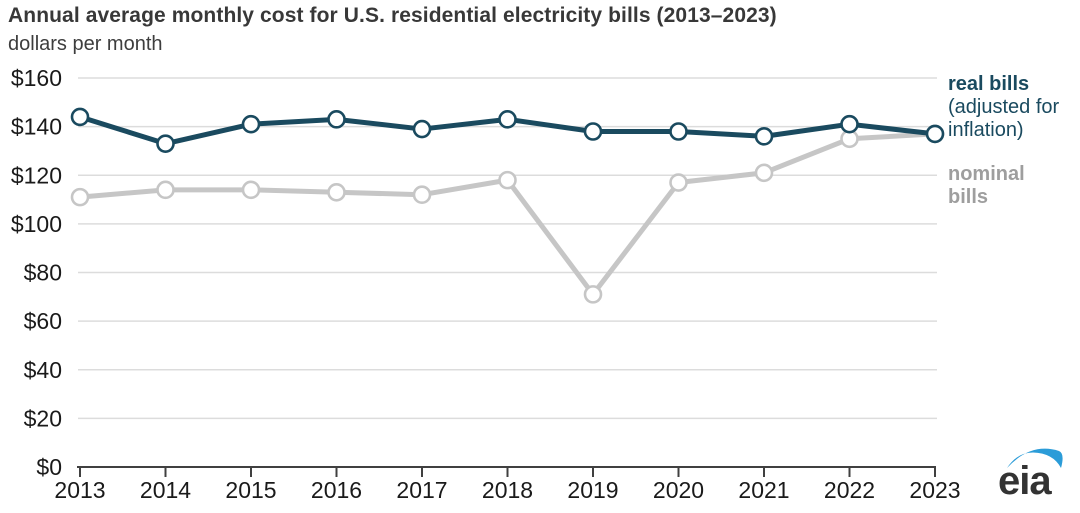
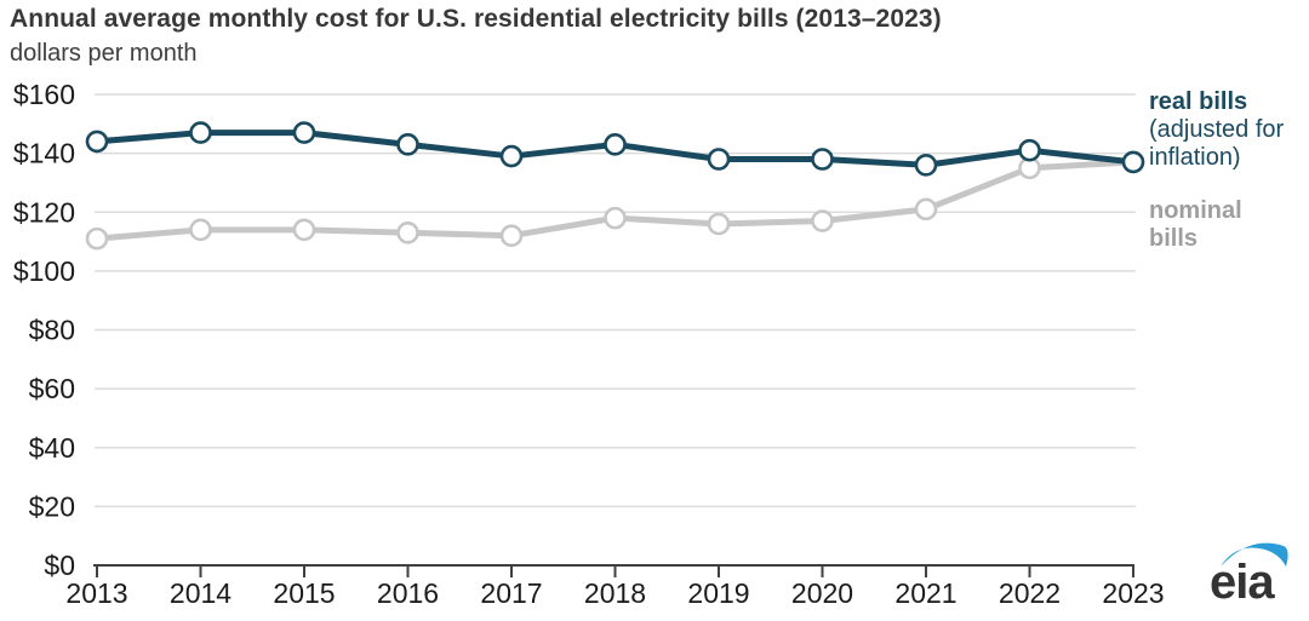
real bills (adjusted for inflation)/2014: $133 -> $147
real bills (adjusted for inflation)/2015: $141 -> $147
nominal bills/2019: $71 -> $116
